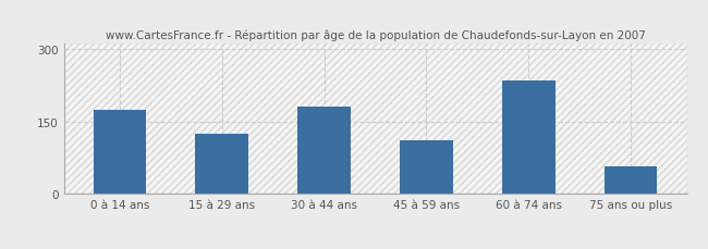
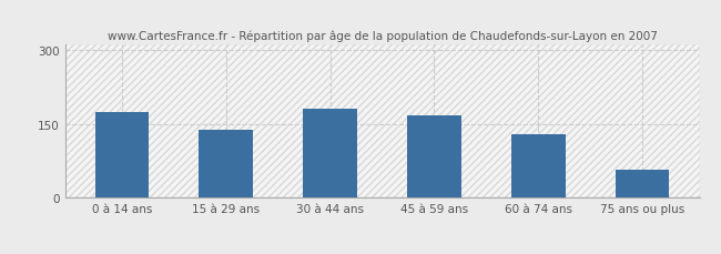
15 à 29 ans: 125 -> 138
45 à 59 ans: 110 -> 167
60 à 74 ans: 235 -> 130
